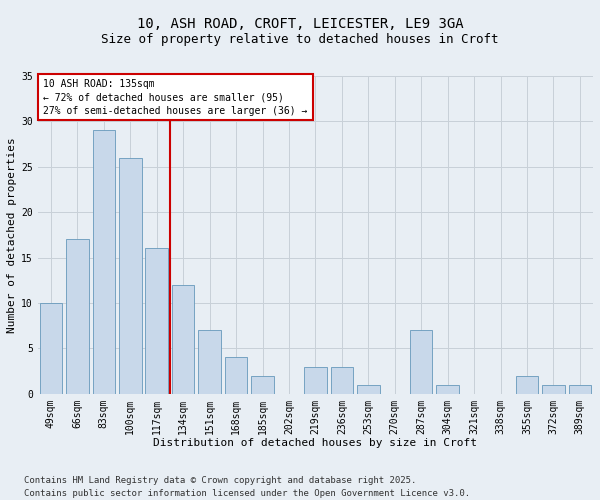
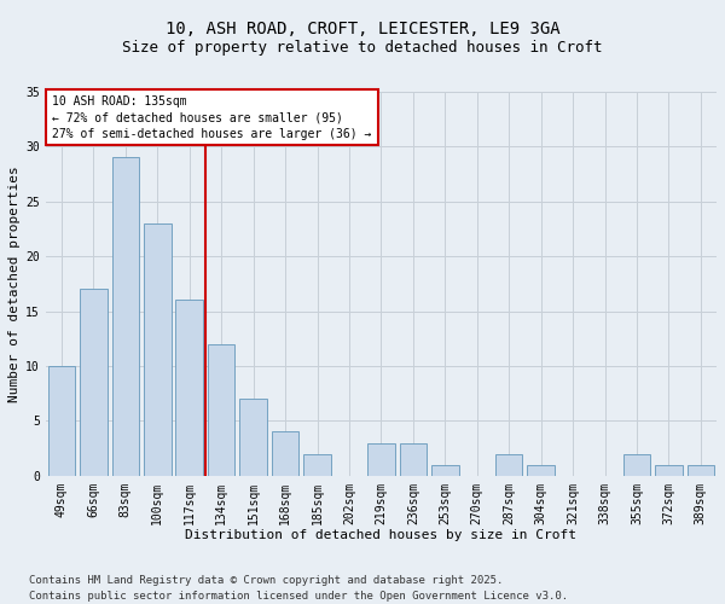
100sqm: 26 -> 23
287sqm: 7 -> 2
